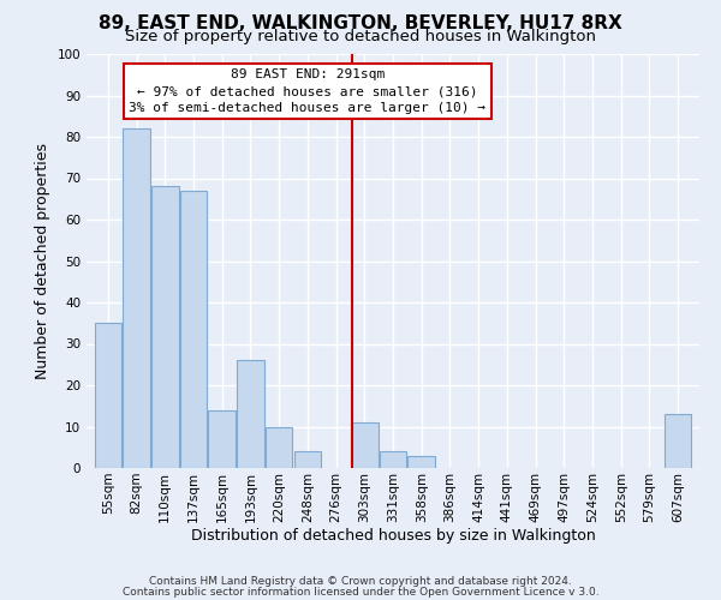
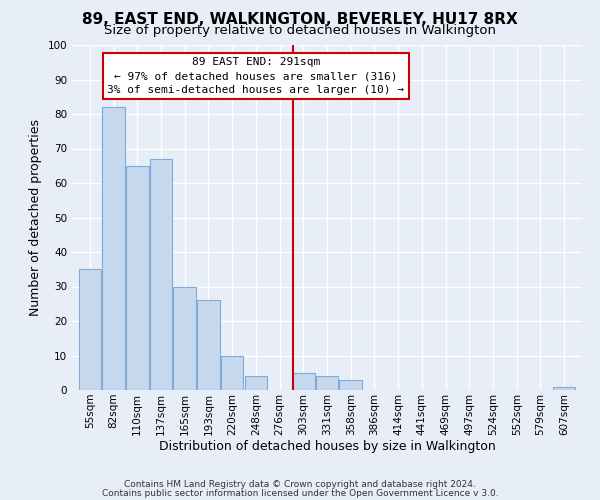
110sqm: 68 -> 65
165sqm: 14 -> 30
303sqm: 11 -> 5
607sqm: 13 -> 1
